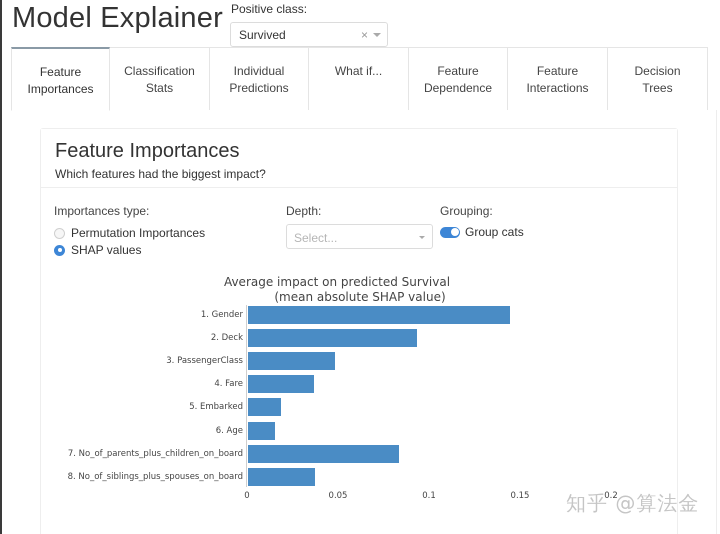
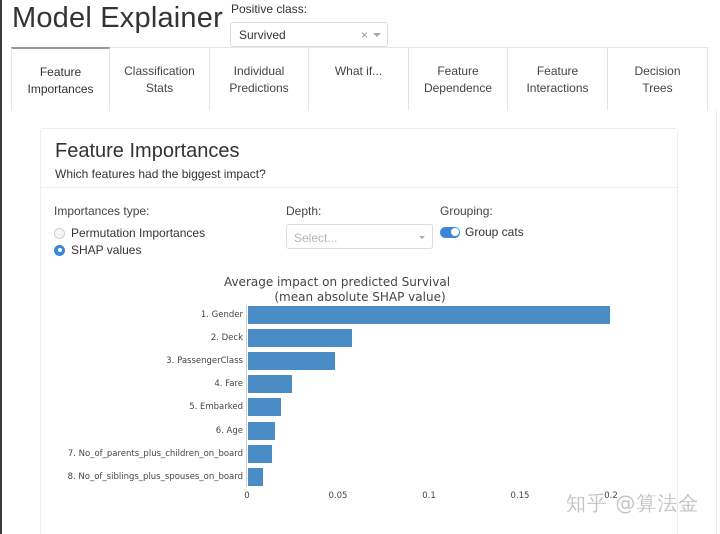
1. Gender: 0.144 -> 0.199
2. Deck: 0.093 -> 0.057
4. Fare: 0.036 -> 0.024
7. No_of_parents_plus_children_on_board: 0.083 -> 0.013
8. No_of_siblings_plus_spouses_on_board: 0.037 -> 0.008
